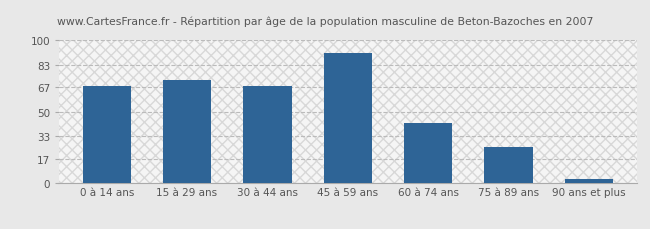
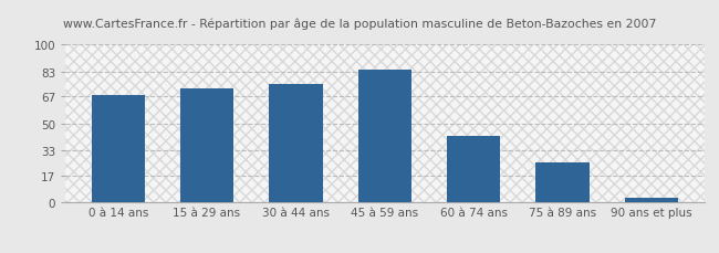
30 à 44 ans: 68 -> 75
45 à 59 ans: 91 -> 84
